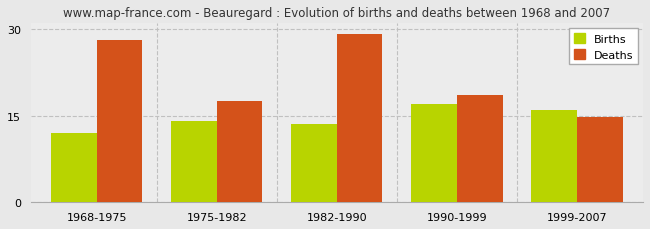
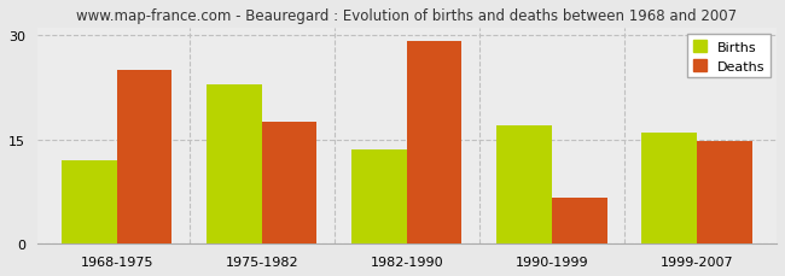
Deaths/1968-1975: 28.0 -> 25.0
Births/1975-1982: 14.0 -> 22.8
Deaths/1990-1999: 18.5 -> 6.6
